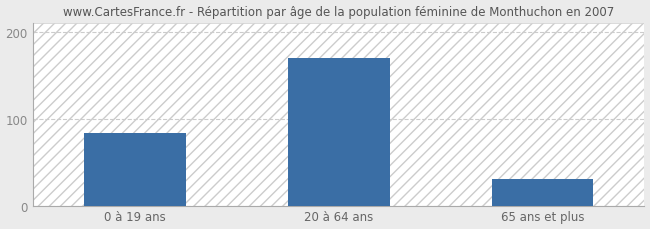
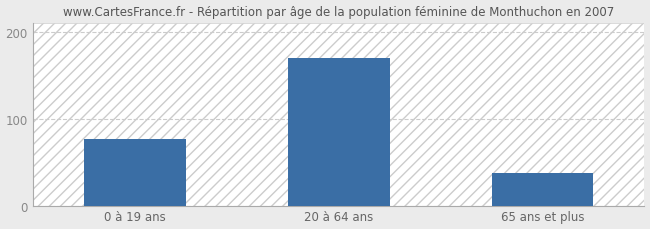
0 à 19 ans: 83 -> 76
65 ans et plus: 30 -> 38
